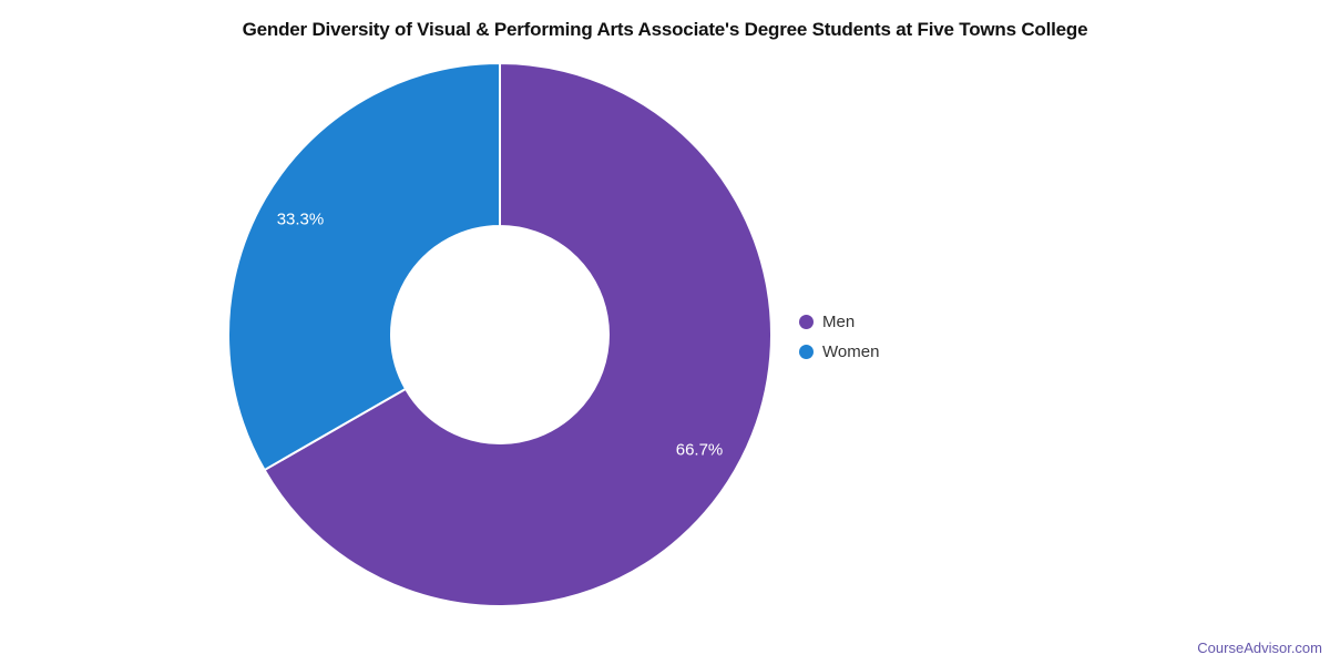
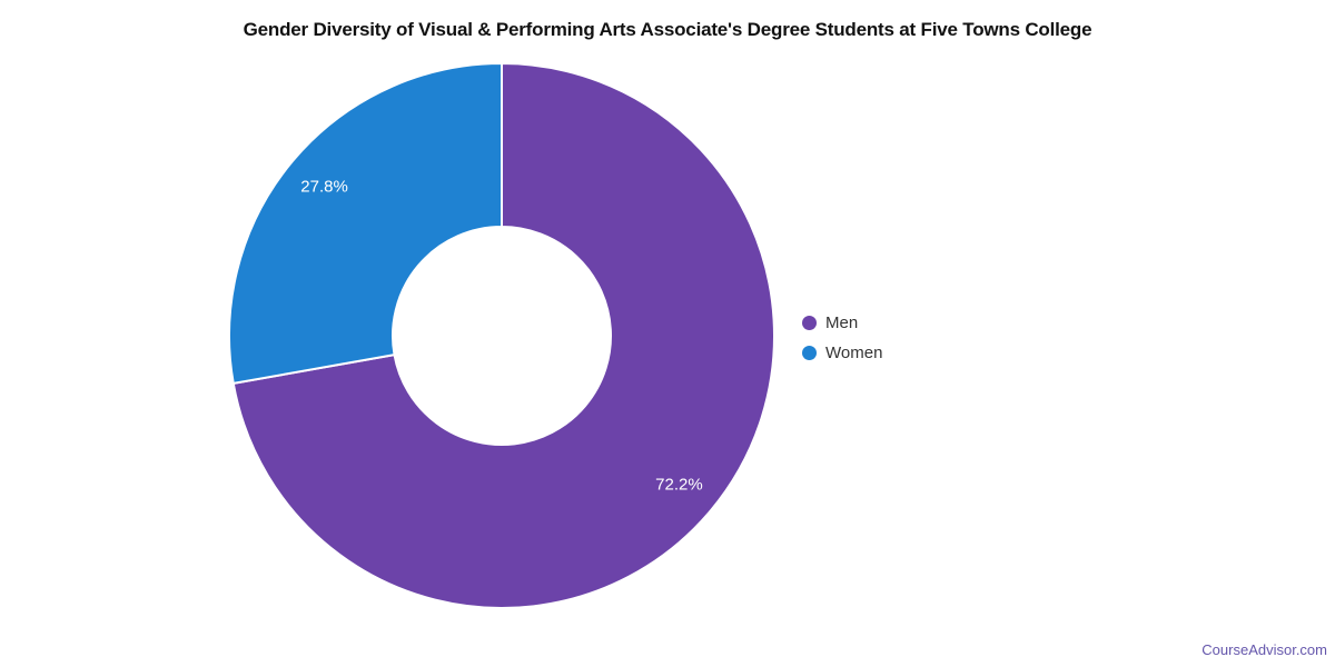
Men: 66.7% -> 72.2%
Women: 33.3% -> 27.8%
